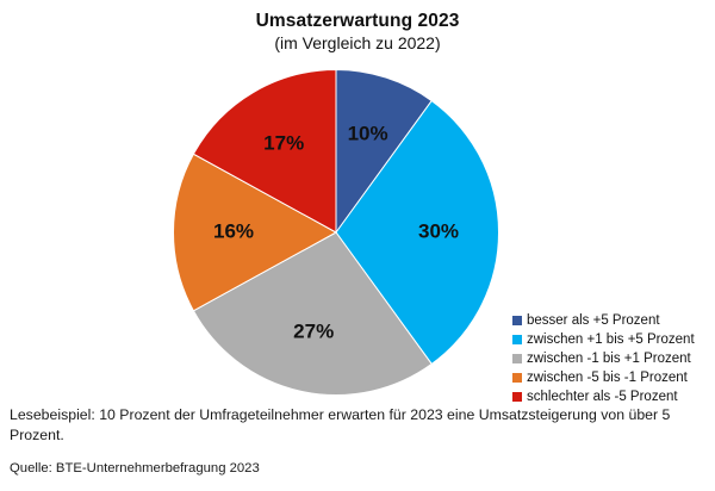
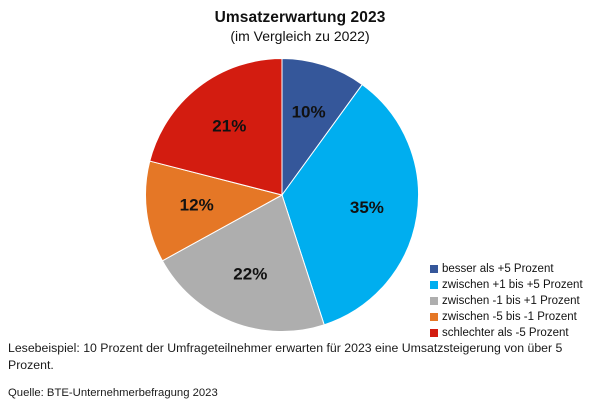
zwischen +1 bis +5 Prozent: 30% -> 35%
zwischen -1 bis +1 Prozent: 27% -> 22%
zwischen -5 bis -1 Prozent: 16% -> 12%
schlechter als -5 Prozent: 17% -> 21%
